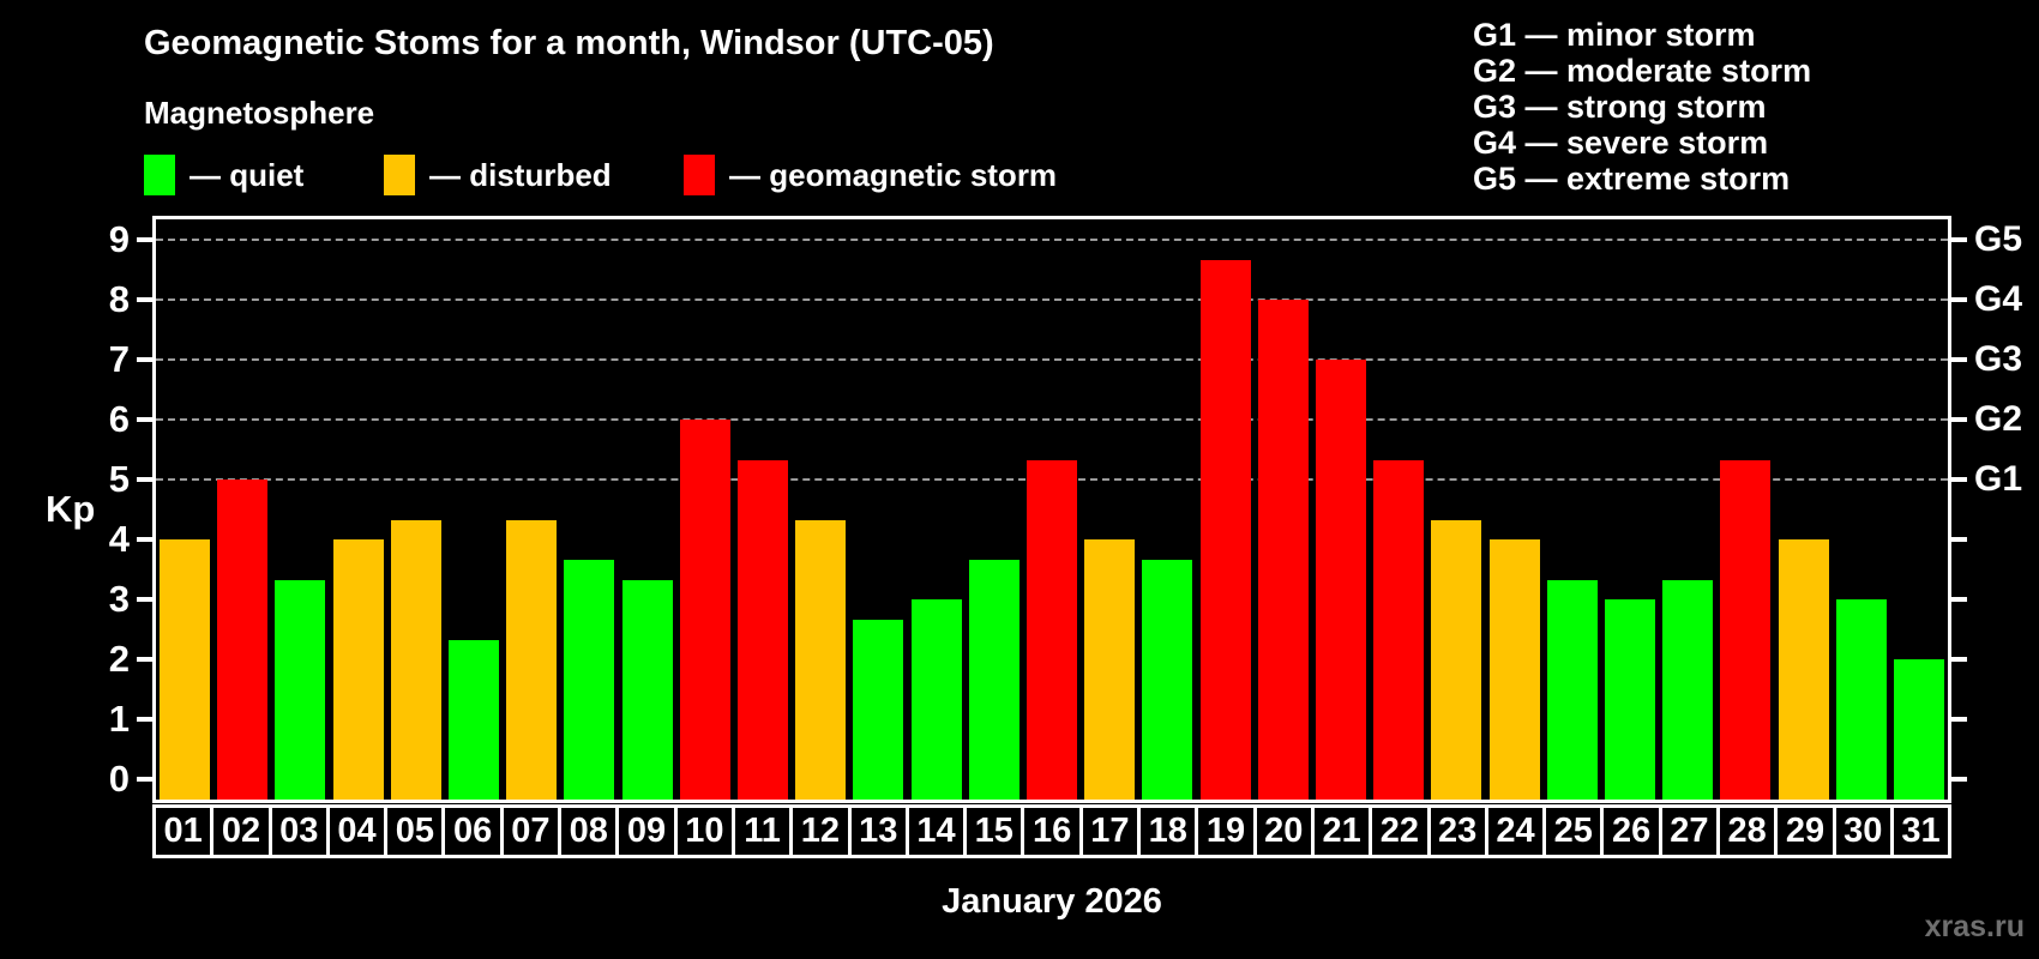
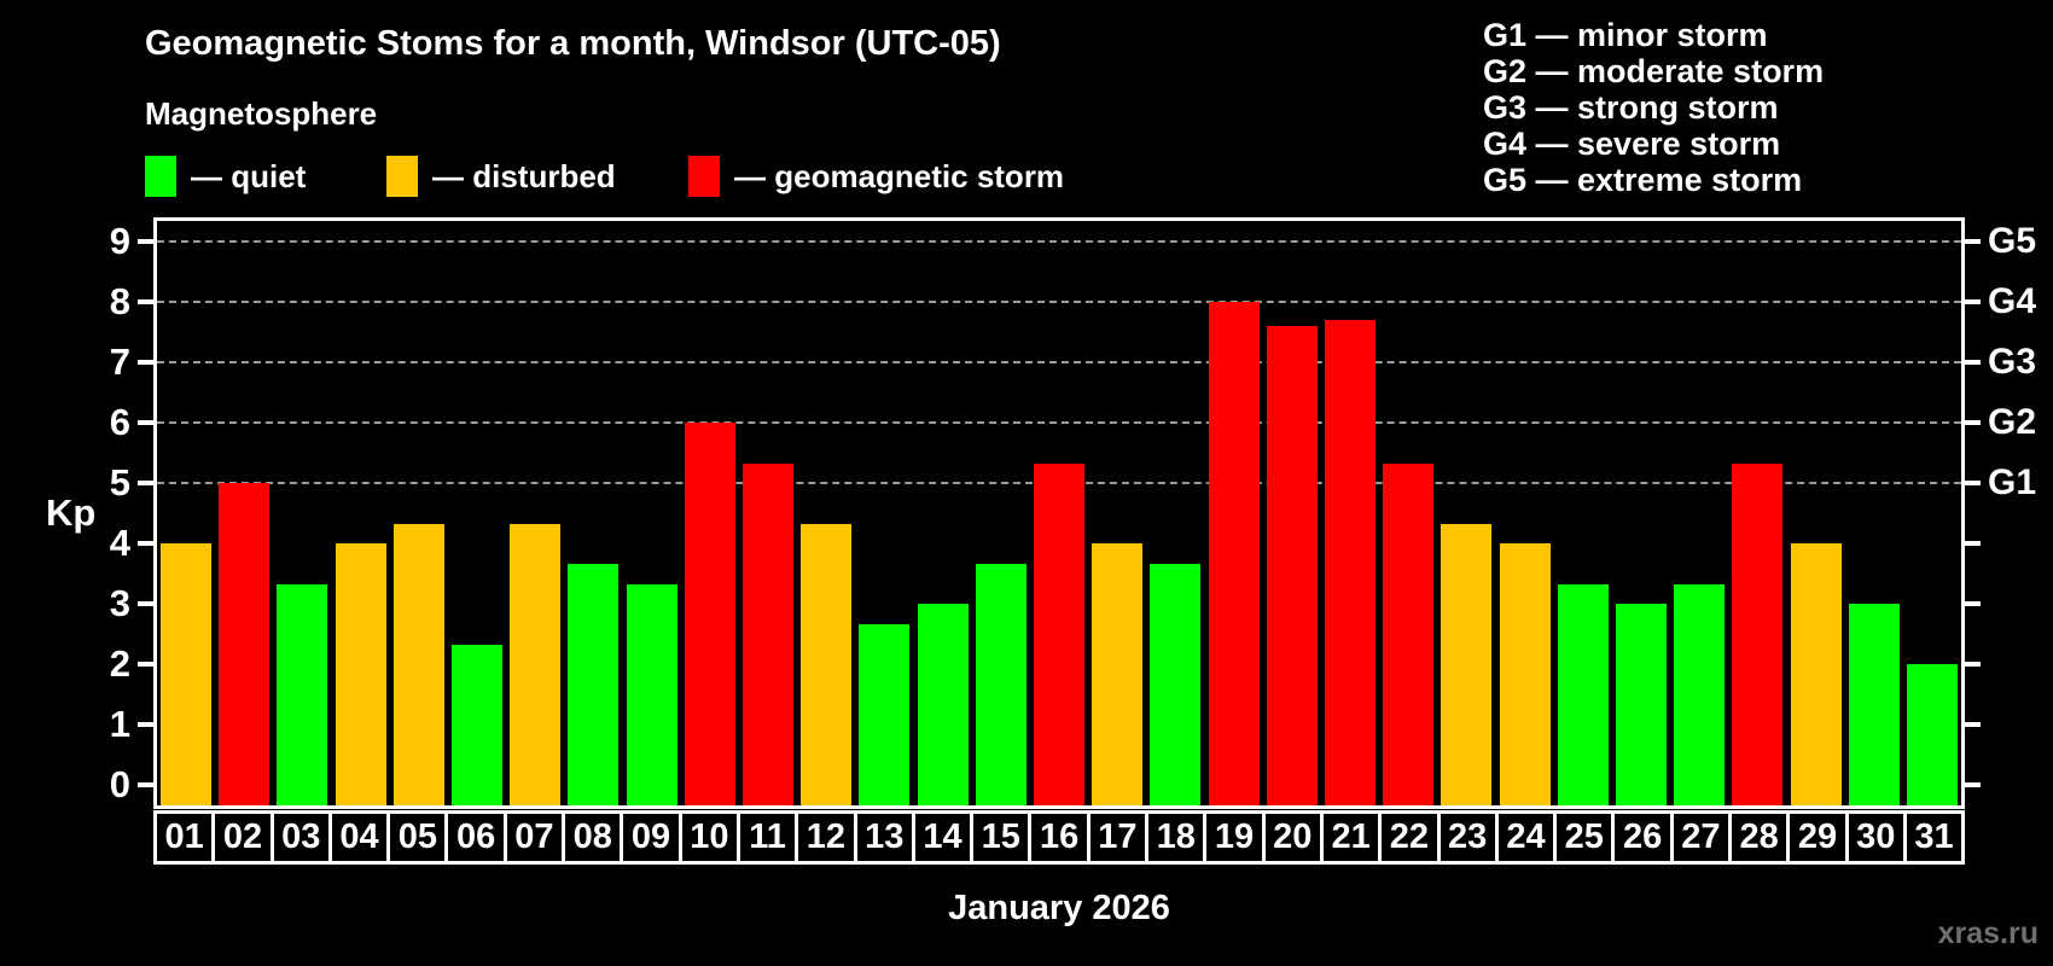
19: 8.7 -> 8.0
20: 8.0 -> 7.6
21: 7.0 -> 7.7
